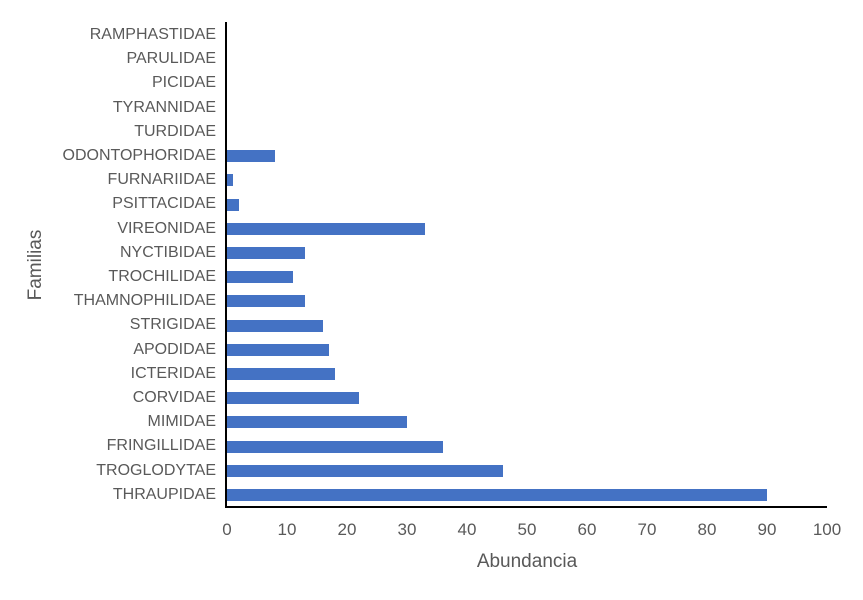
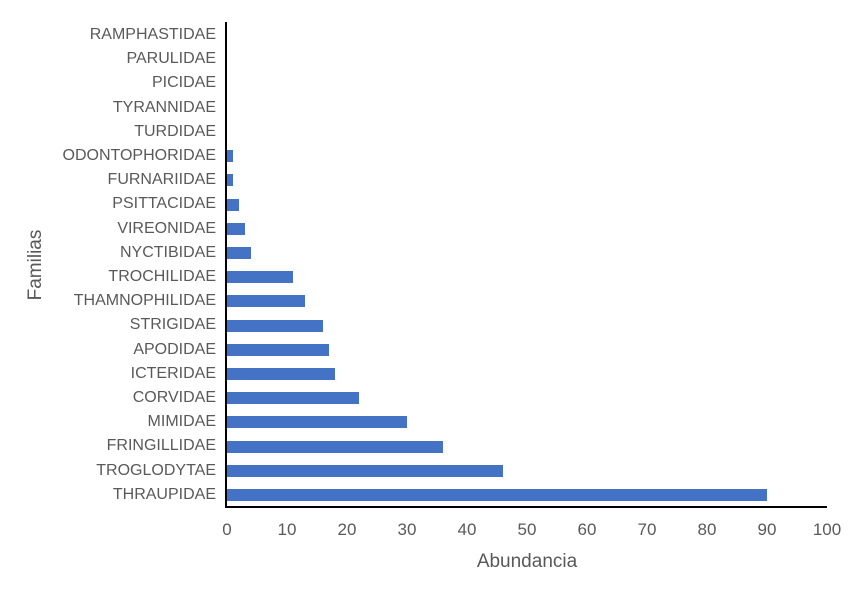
ODONTOPHORIDAE: 8 -> 1
VIREONIDAE: 33 -> 3
NYCTIBIDAE: 13 -> 4
